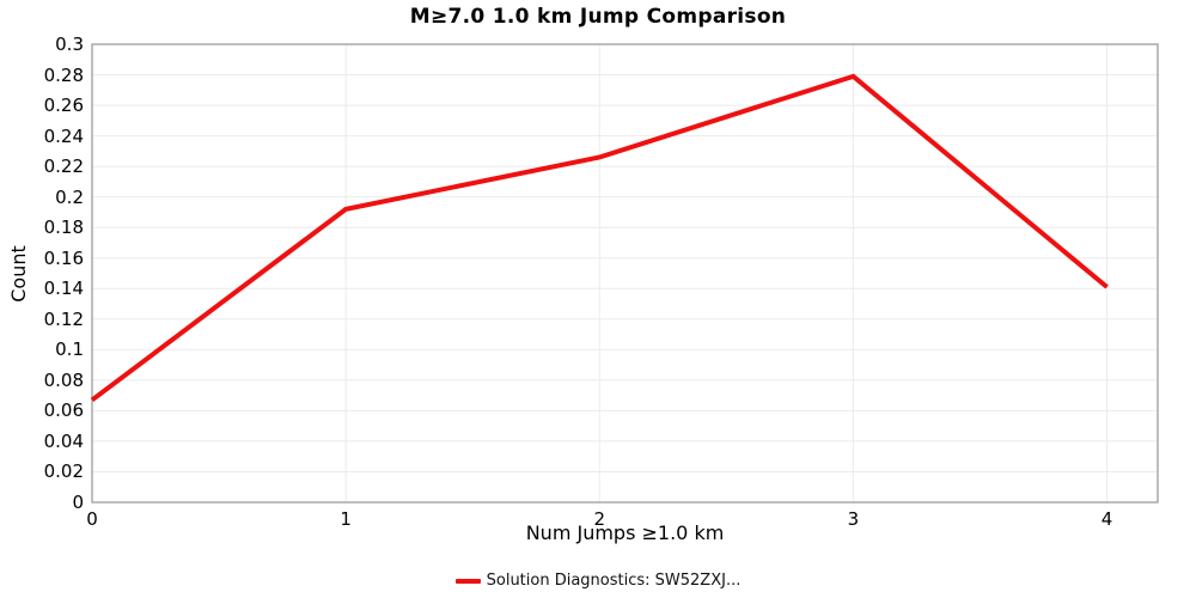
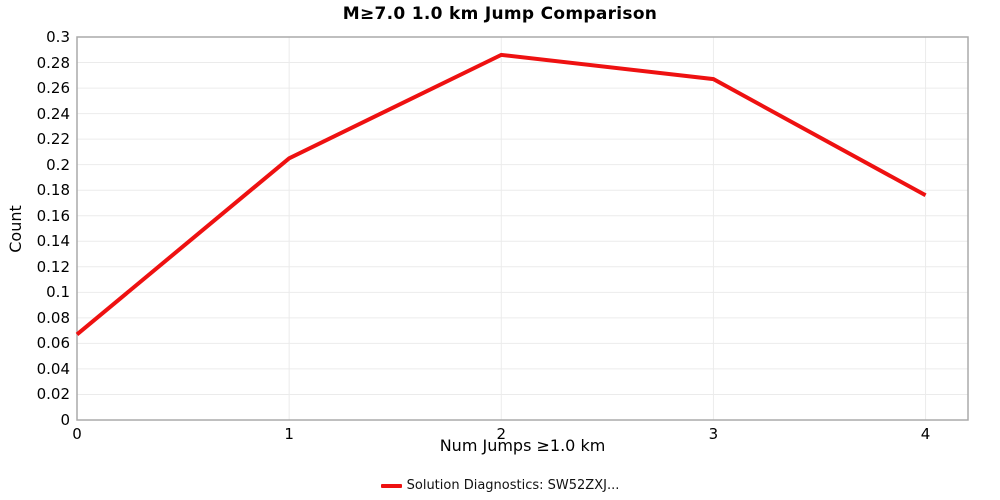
1: 0.192 -> 0.205
2: 0.226 -> 0.286
3: 0.279 -> 0.267
4: 0.141 -> 0.176
